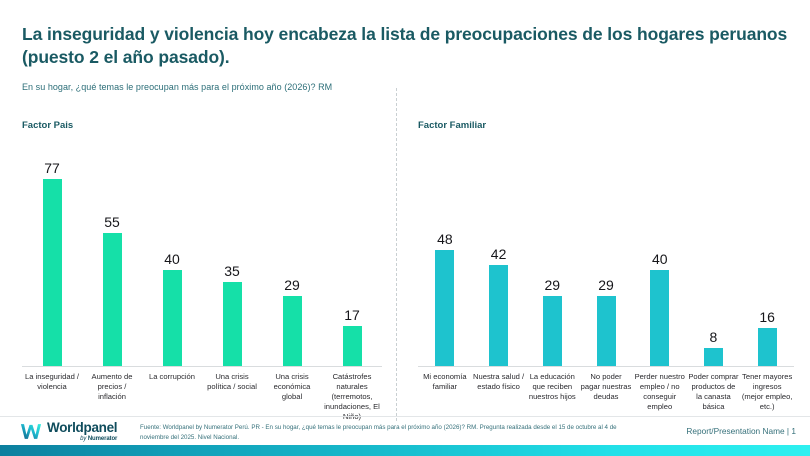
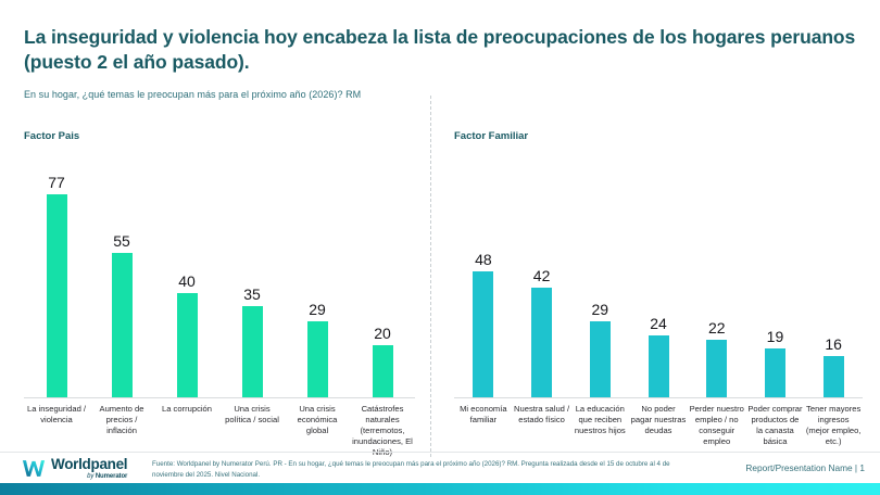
Factor Pais/Catástrofes naturales (terremotos, inundaciones, El Niño): 17 -> 20
Factor Familiar/No poder pagar nuestras deudas: 29 -> 24
Factor Familiar/Perder nuestro empleo / no conseguir empleo: 40 -> 22
Factor Familiar/Poder comprar productos de la canasta básica: 8 -> 19
